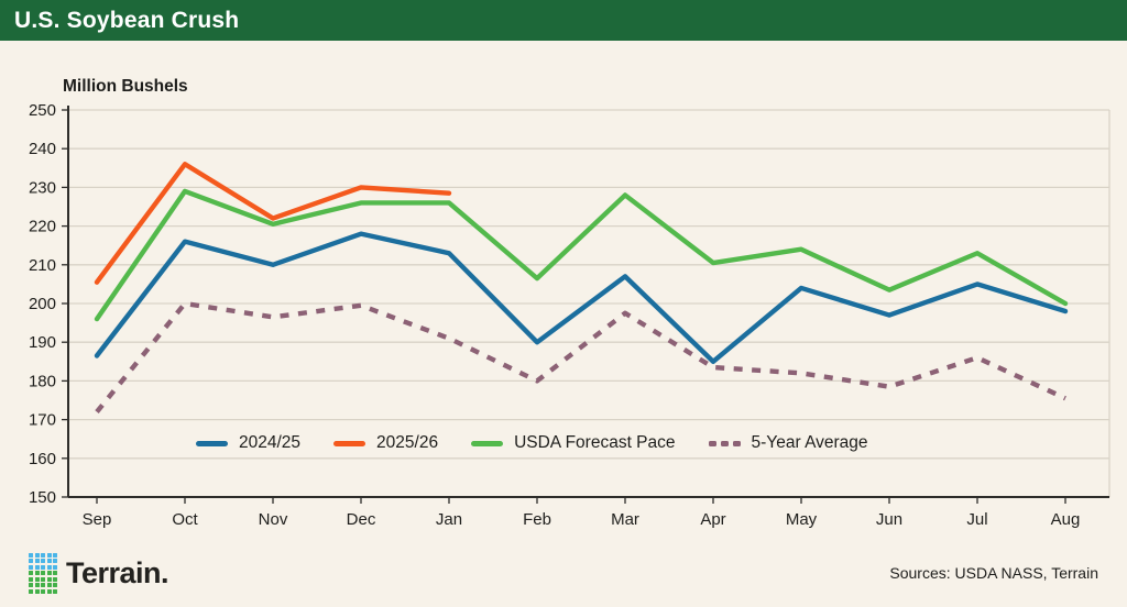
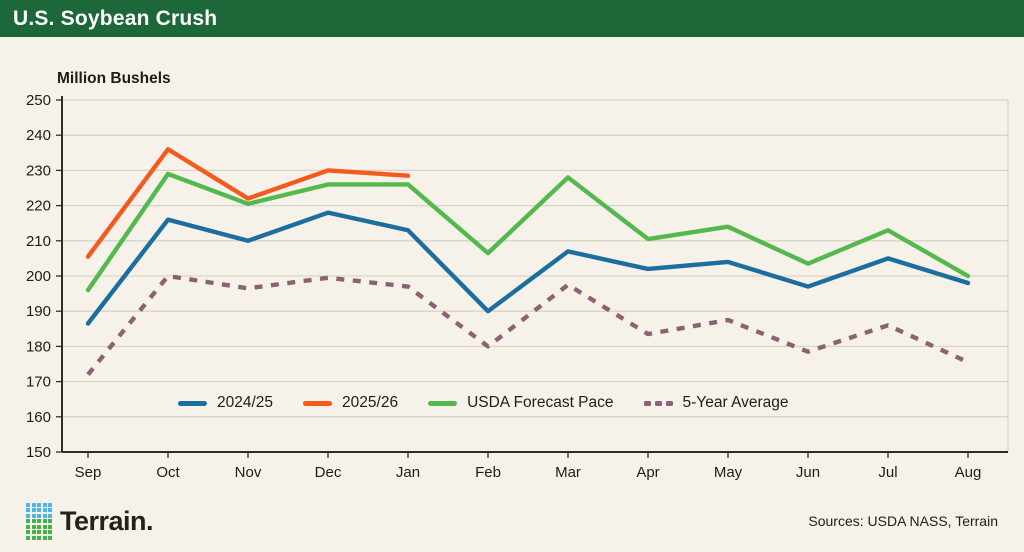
5-Year Average/Jan: 191 -> 197
2024/25/Apr: 185 -> 202
5-Year Average/May: 182 -> 188
